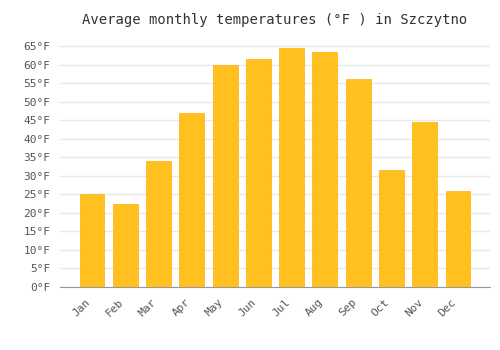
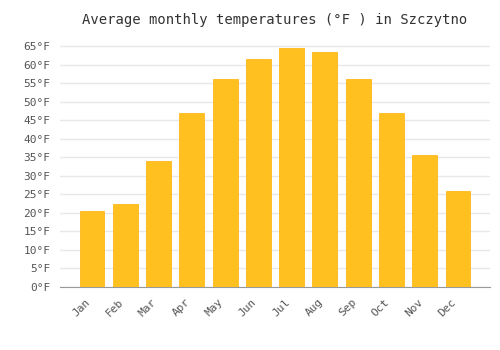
Jan: 25.0°F -> 20.5°F
May: 60.0°F -> 56.0°F
Oct: 31.5°F -> 47.0°F
Nov: 44.5°F -> 35.5°F
